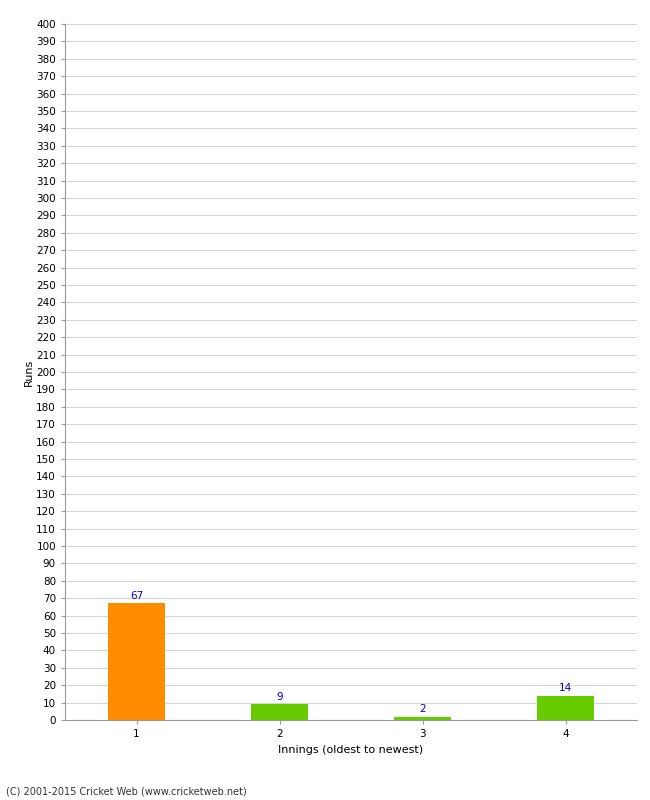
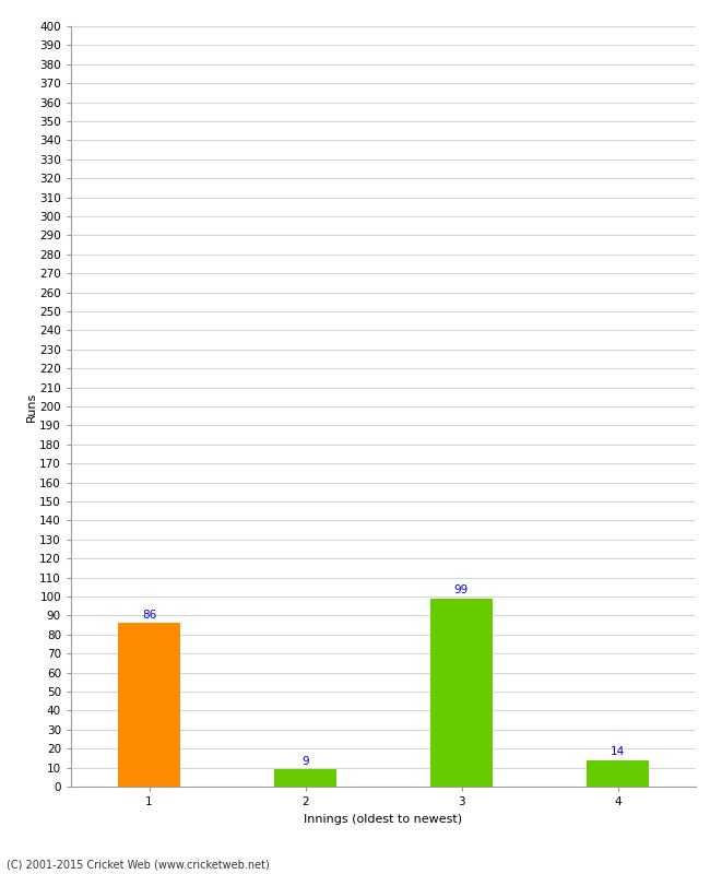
1: 67 -> 86
3: 2 -> 99
